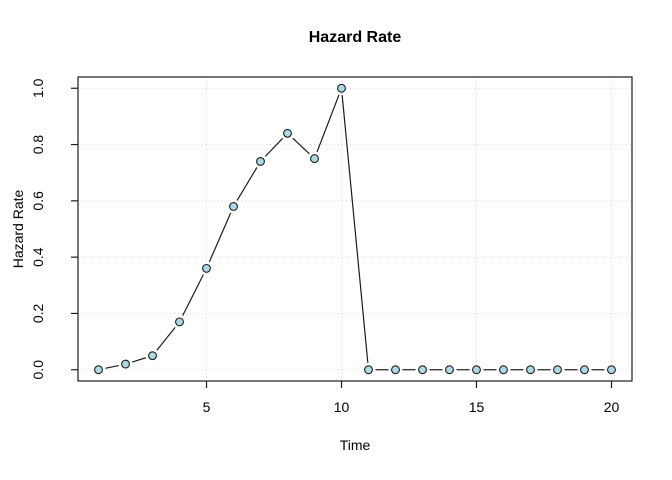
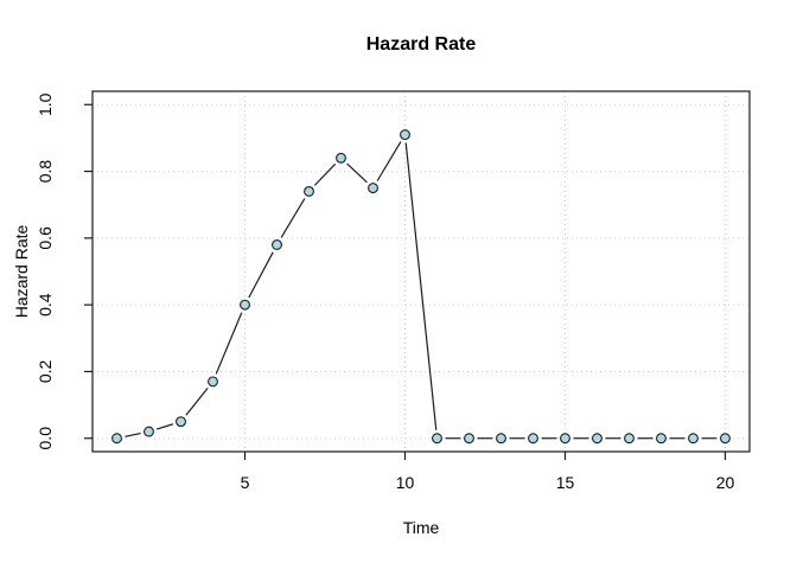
5: 0.36 -> 0.40
10: 1.00 -> 0.91
